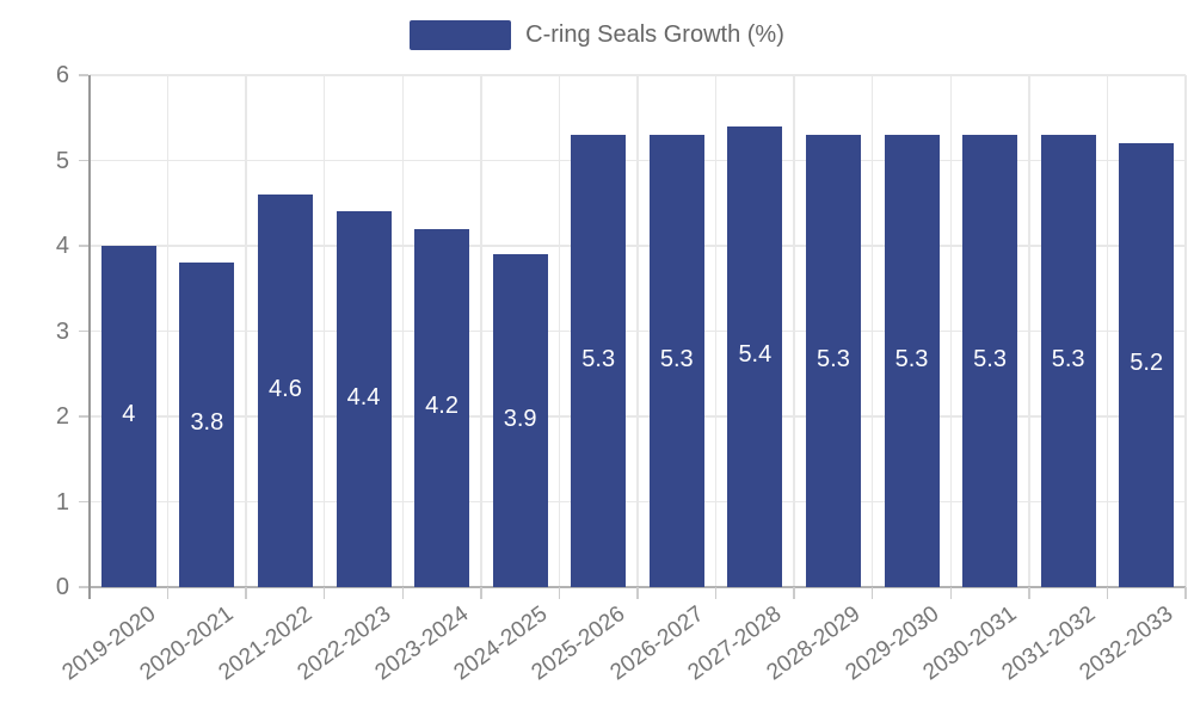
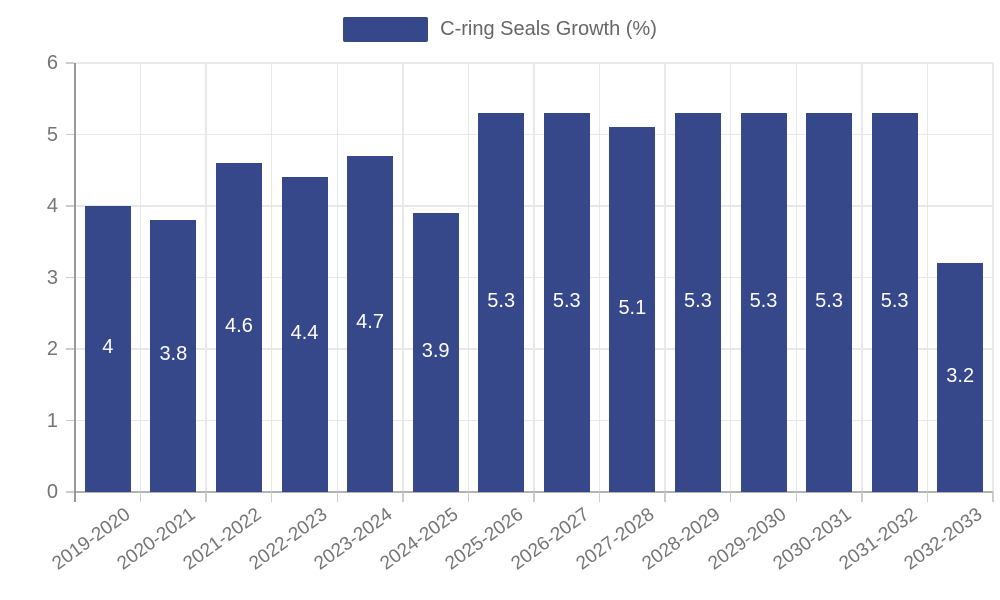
2023-2024: 4.2 -> 4.7
2027-2028: 5.4 -> 5.1
2032-2033: 5.2 -> 3.2
